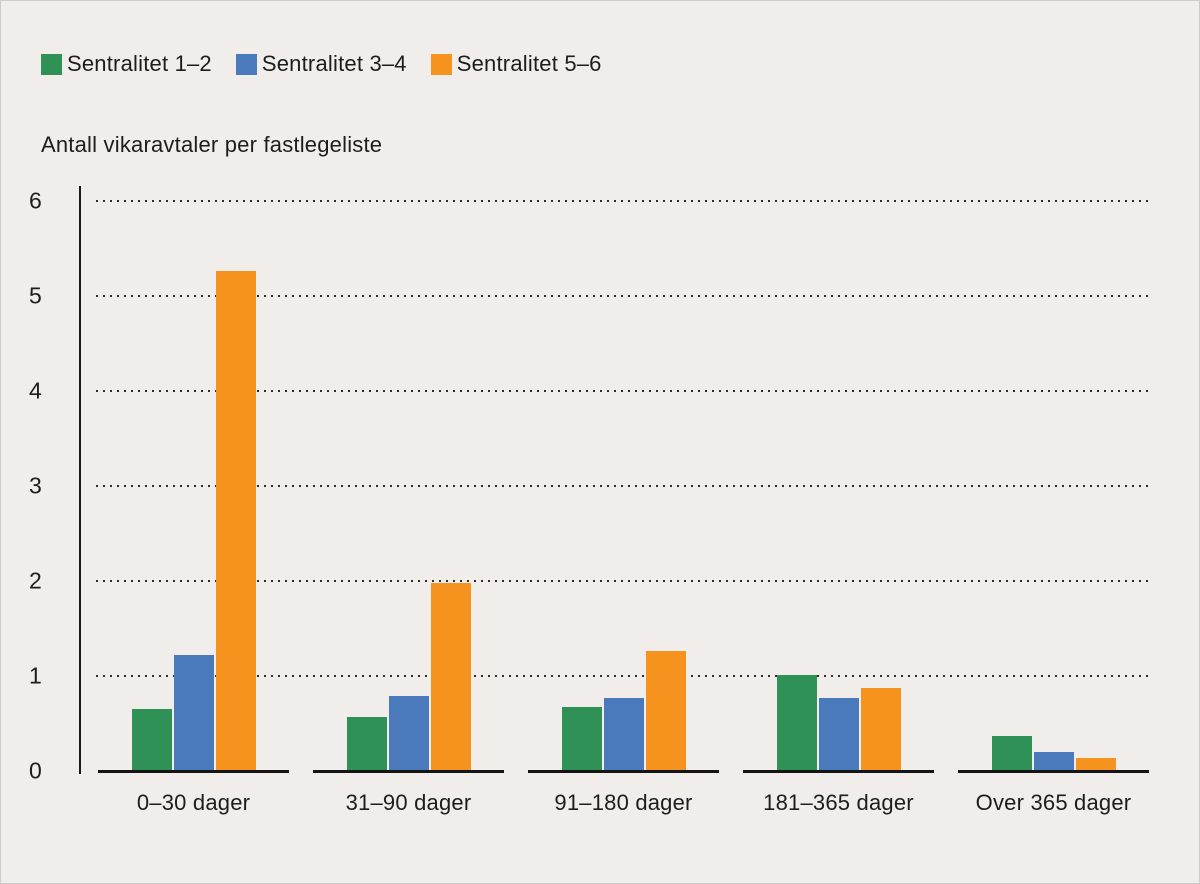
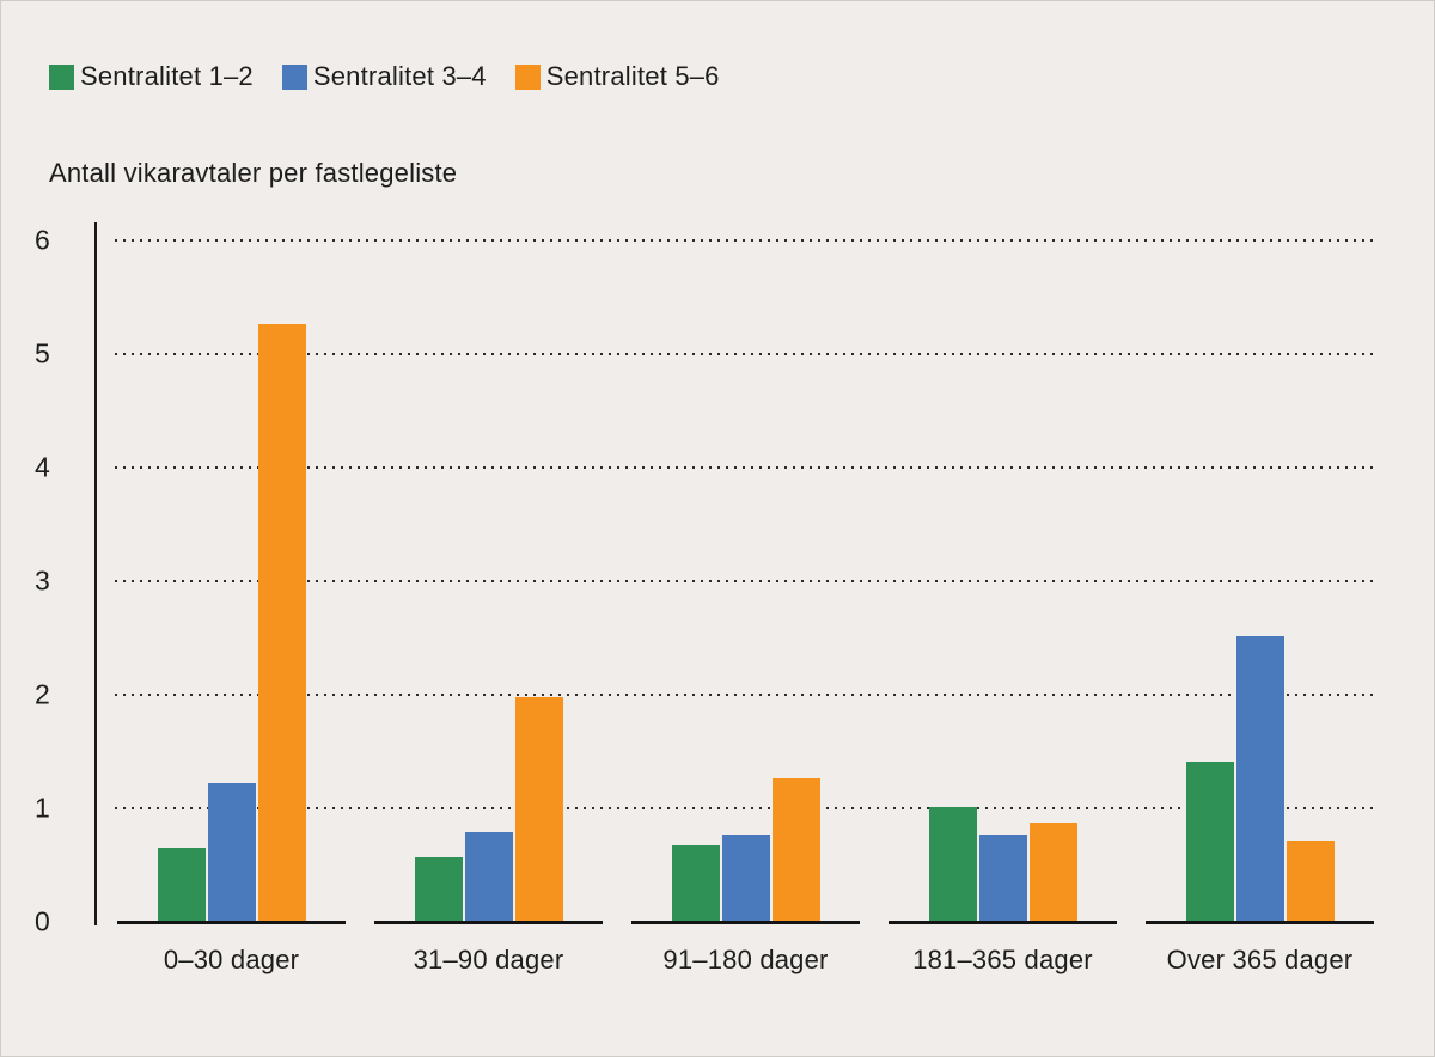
Sentralitet 1–2/Over 365 dager: 0.4 -> 1.4
Sentralitet 3–4/Over 365 dager: 0.2 -> 2.5
Sentralitet 5–6/Over 365 dager: 0.1 -> 0.7
